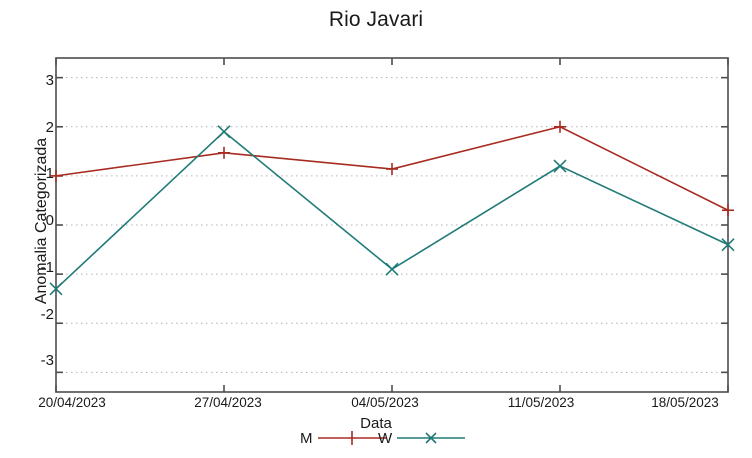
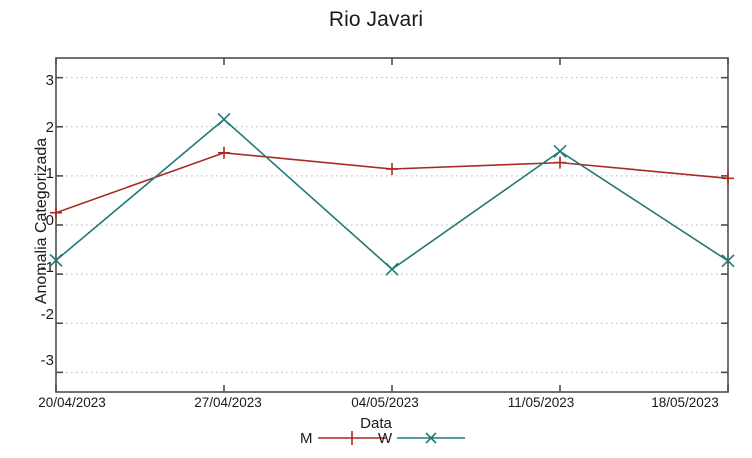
M/20/04/2023: 1.0 -> 0.2
W/20/04/2023: -1.3 -> -0.7
W/27/04/2023: 1.9 -> 2.1
M/11/05/2023: 2.0 -> 1.3
W/11/05/2023: 1.2 -> 1.5
M/18/05/2023: 0.3 -> 0.9
W/18/05/2023: -0.4 -> -0.7
